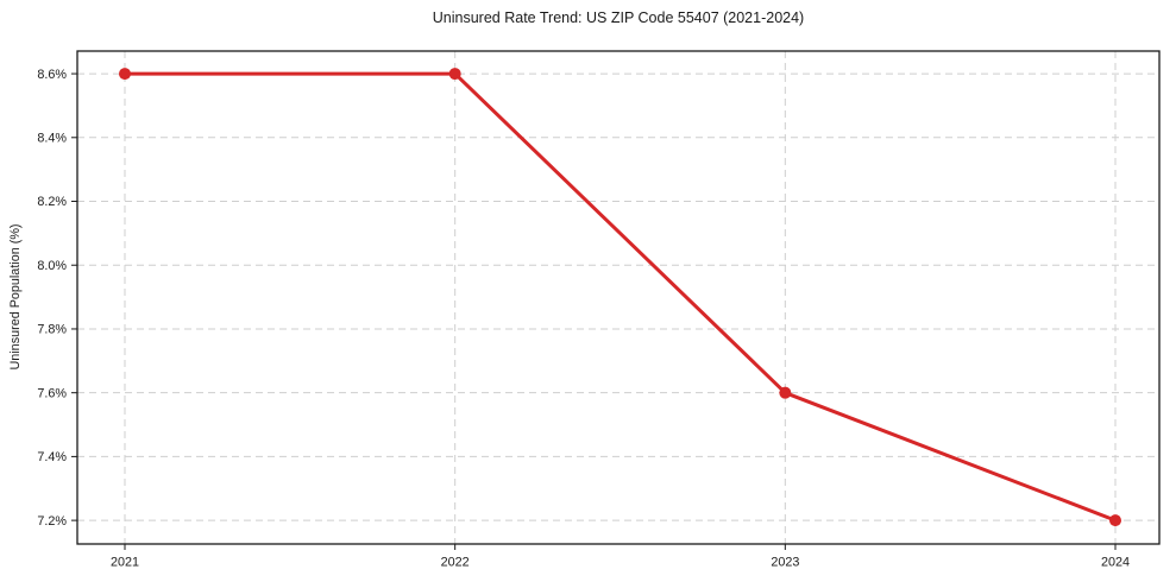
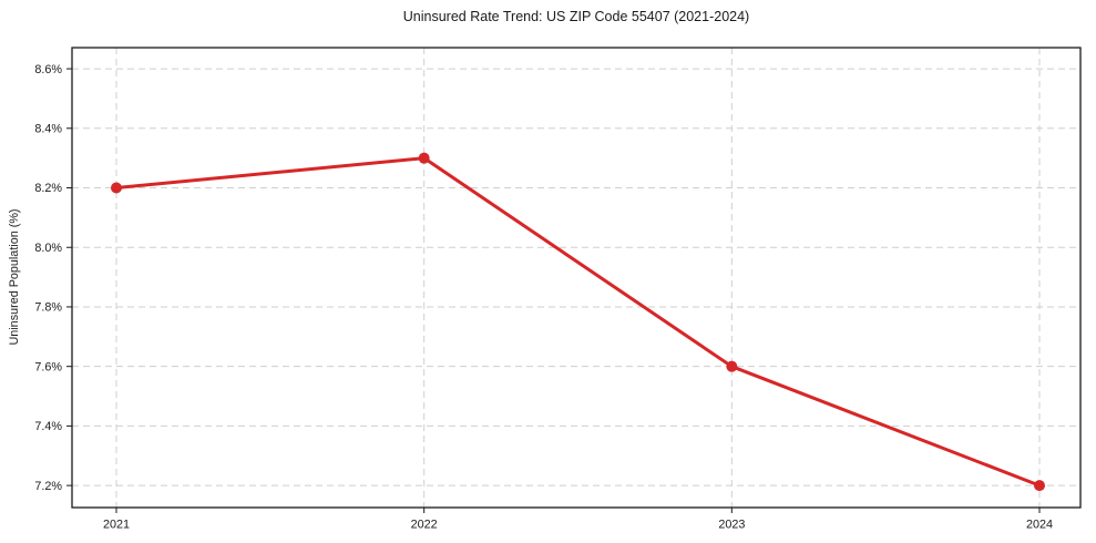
2021: 8.6% -> 8.2%
2022: 8.6% -> 8.3%
